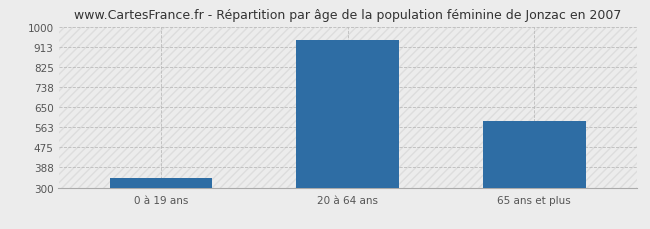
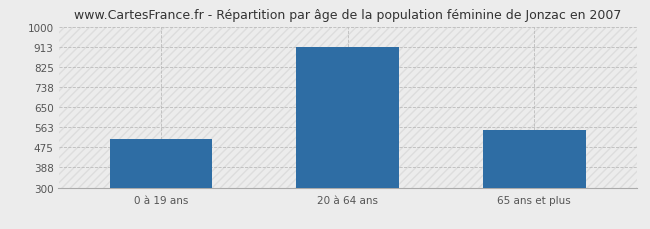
0 à 19 ans: 340 -> 510
20 à 64 ans: 940 -> 910
65 ans et plus: 590 -> 550
